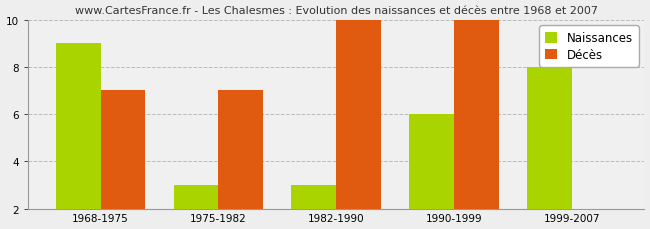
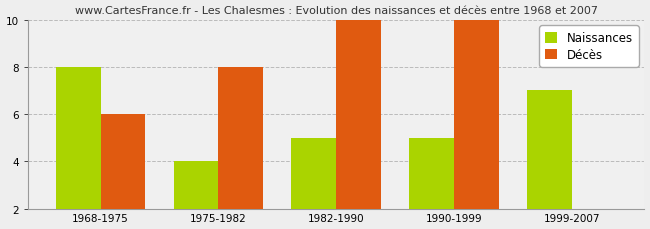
Naissances/1968-1975: 9 -> 8
Décès/1968-1975: 7 -> 6
Naissances/1975-1982: 3 -> 4
Décès/1975-1982: 7 -> 8
Naissances/1982-1990: 3 -> 5
Naissances/1990-1999: 6 -> 5
Naissances/1999-2007: 8 -> 7
